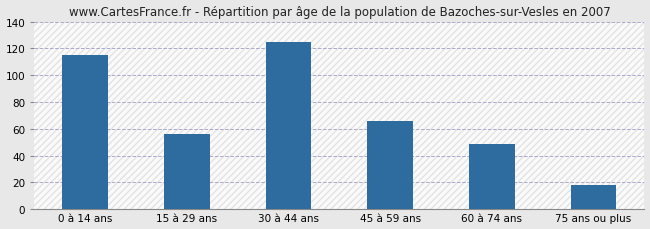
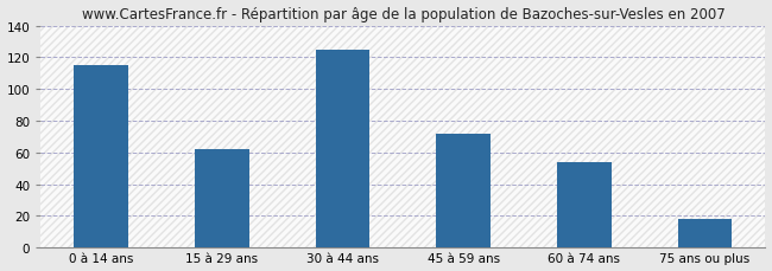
15 à 29 ans: 56 -> 62
45 à 59 ans: 66 -> 72
60 à 74 ans: 49 -> 54
